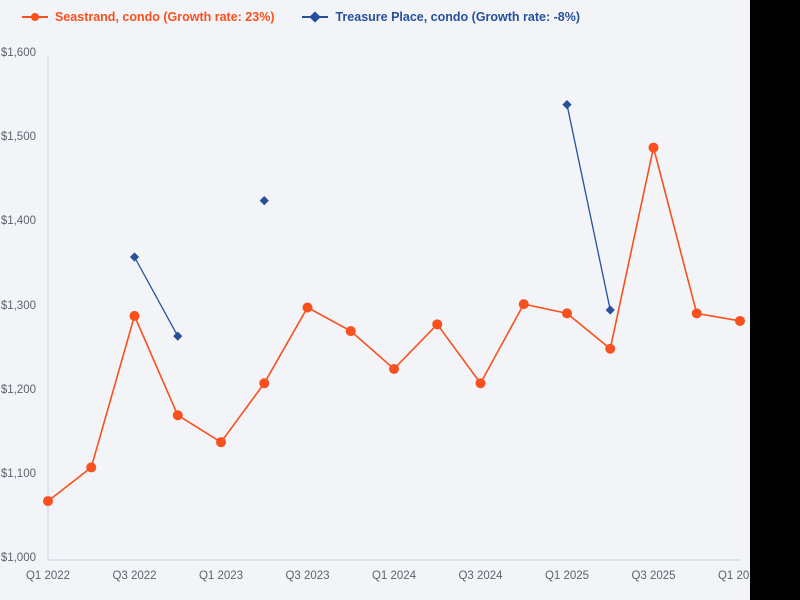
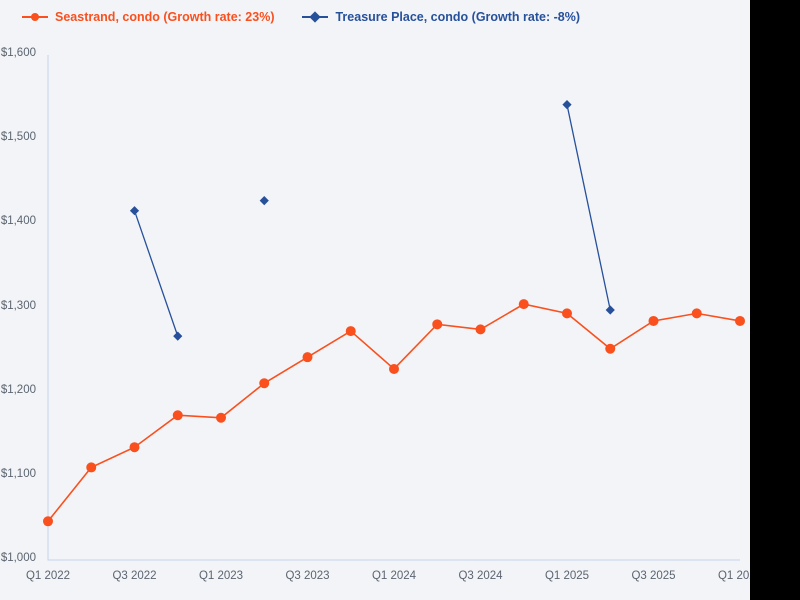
Seastrand, condo (Growth rate: 23%)/Q1 2022: $1070 -> $1050
Seastrand, condo (Growth rate: 23%)/Q3 2022: $1290 -> $1130
Treasure Place, condo (Growth rate: -8%)/Q3 2022: $1360 -> $1420
Seastrand, condo (Growth rate: 23%)/Q1 2023: $1140 -> $1170
Seastrand, condo (Growth rate: 23%)/Q3 2023: $1300 -> $1240
Seastrand, condo (Growth rate: 23%)/Q3 2024: $1210 -> $1270
Seastrand, condo (Growth rate: 23%)/Q3 2025: $1490 -> $1280
